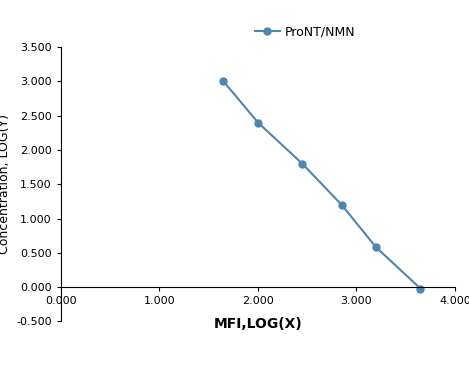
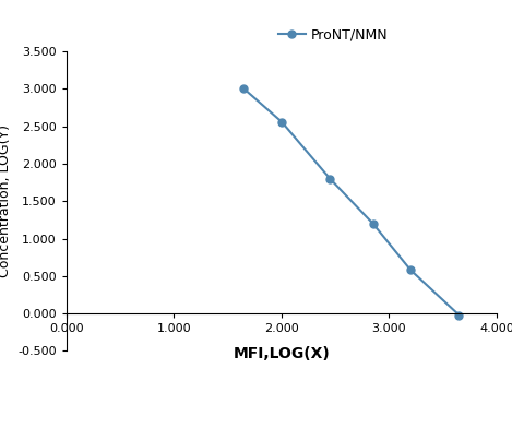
2.000: 2.40 -> 2.56
